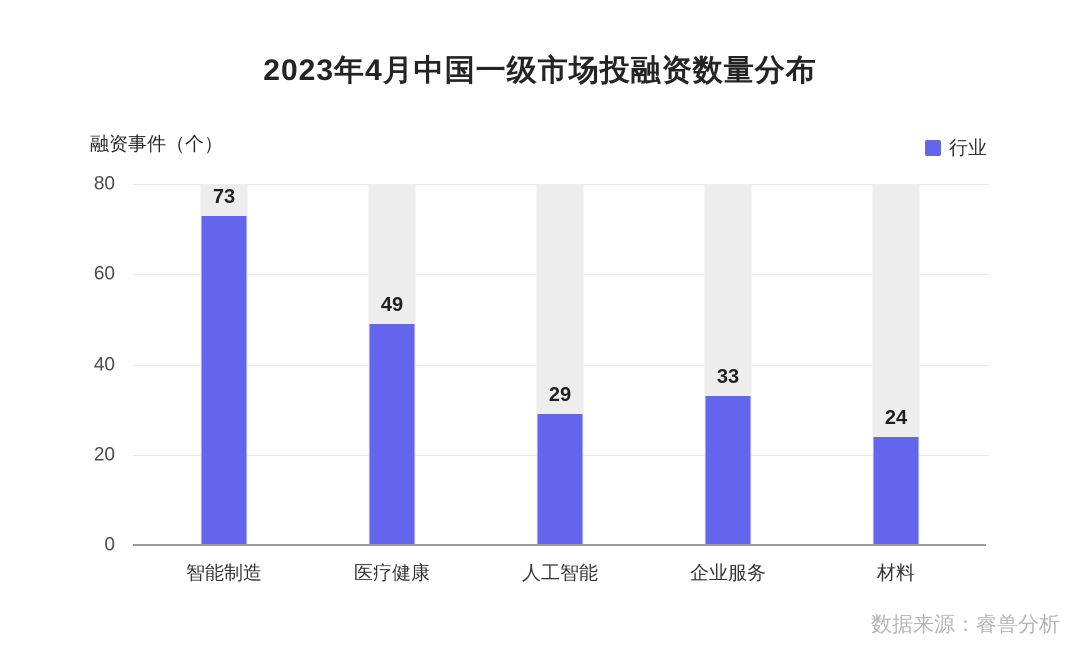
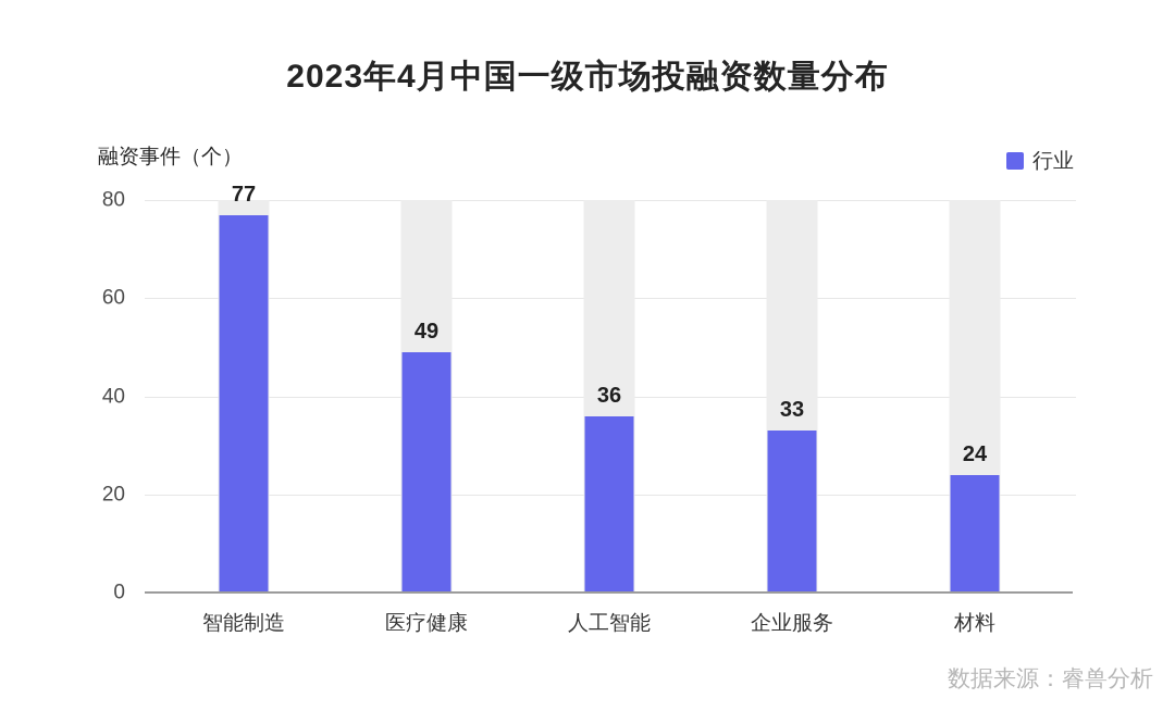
智能制造: 73 -> 77
人工智能: 29 -> 36
